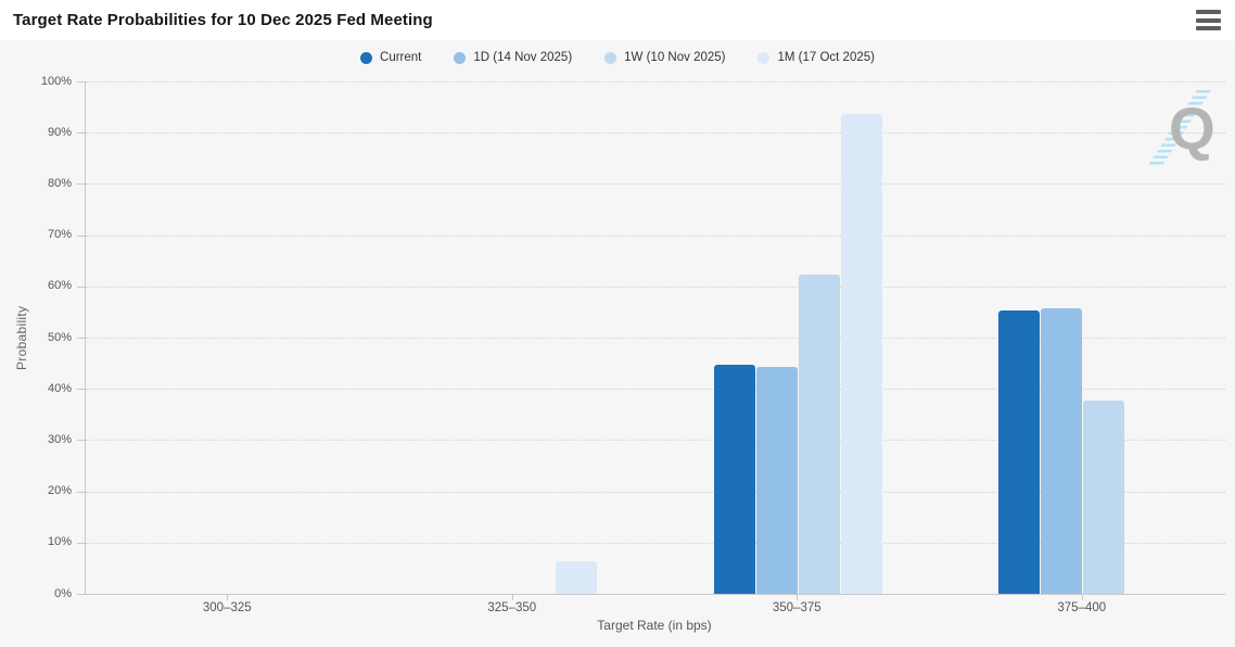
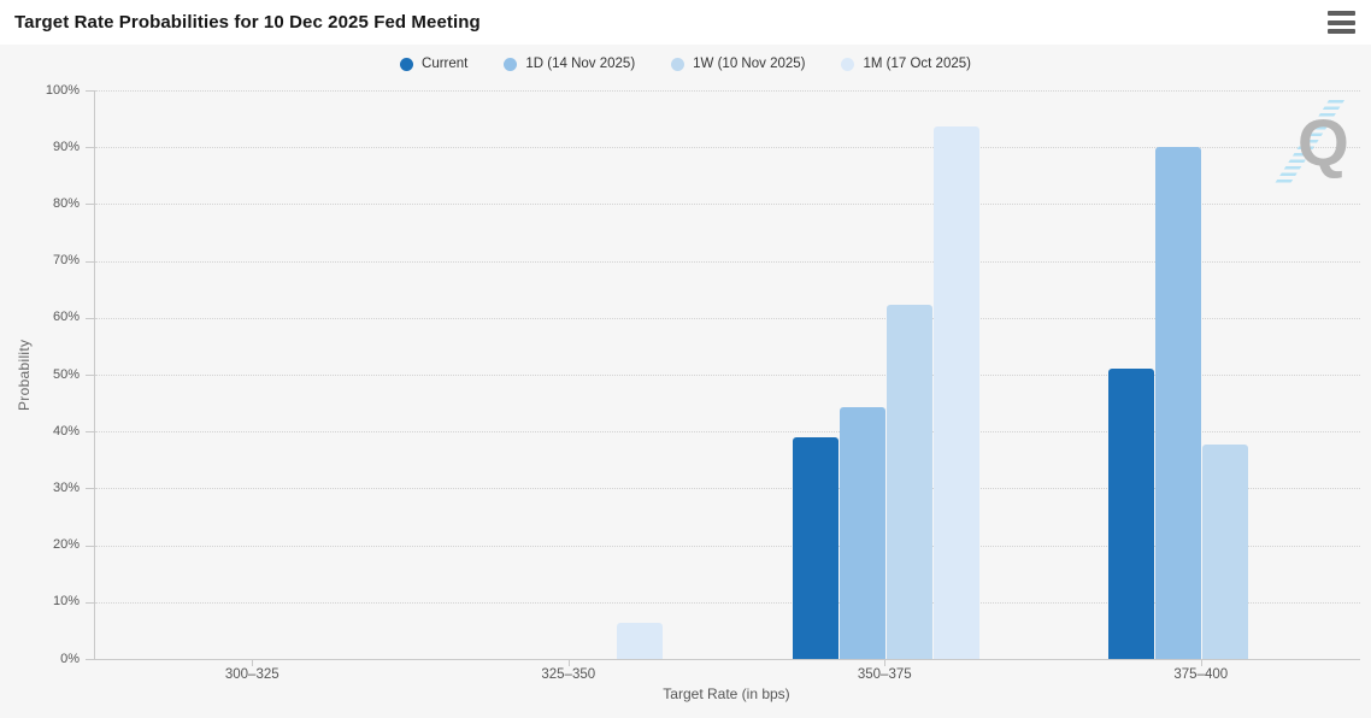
Current/350–375: 45% -> 39%
Current/375–400: 55% -> 51%
1D (14 Nov 2025)/375–400: 56% -> 90%
